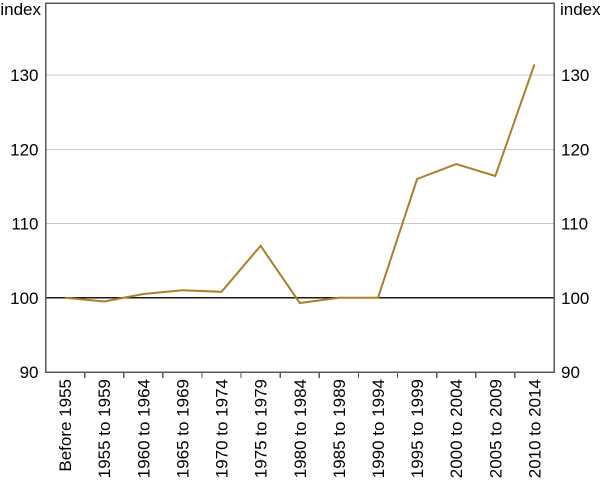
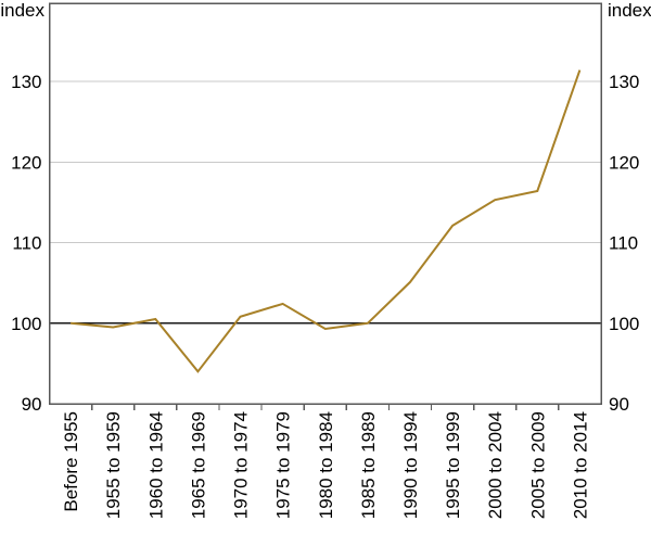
1965 to 1969: 101 -> 94
1975 to 1979: 107 -> 102
1990 to 1994: 100 -> 105
1995 to 1999: 116 -> 112
2000 to 2004: 118 -> 115
